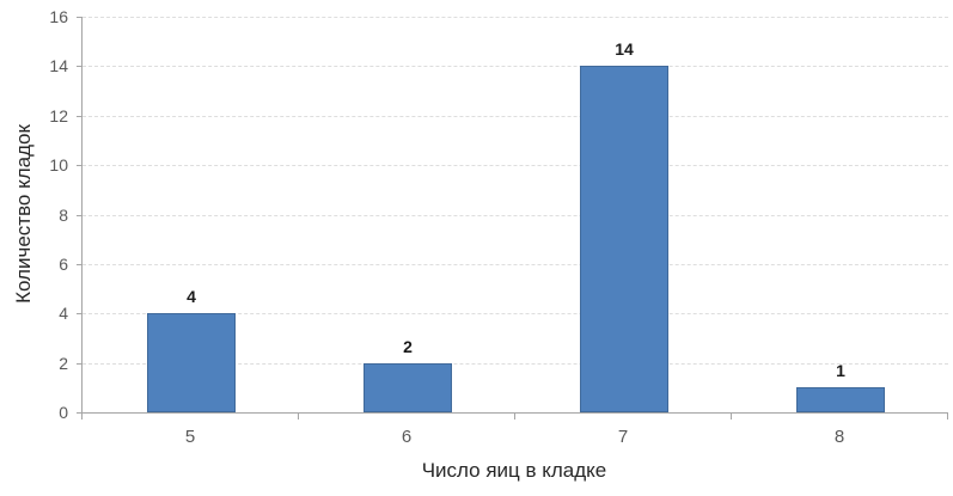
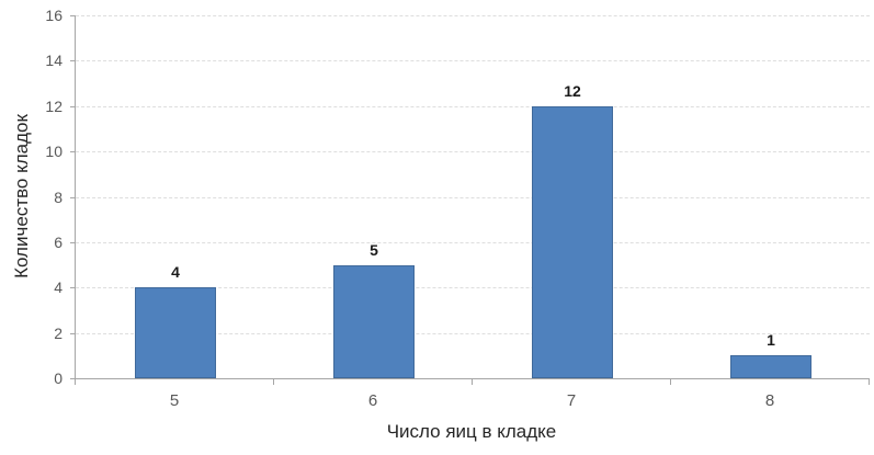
6: 2 -> 5
7: 14 -> 12
